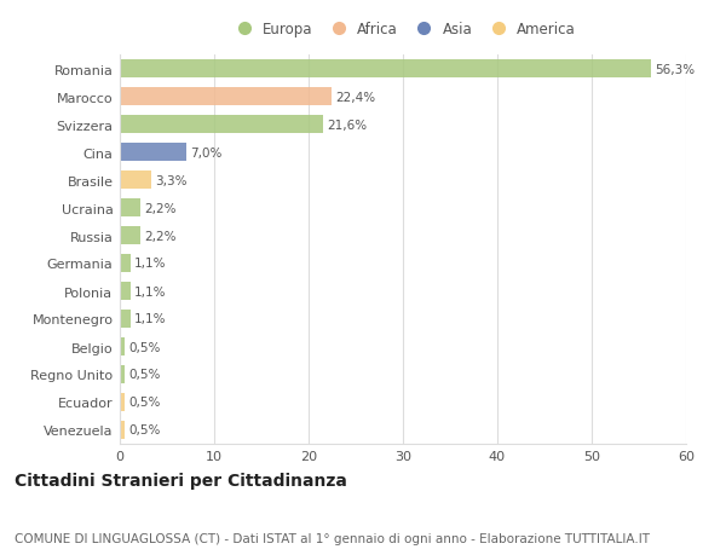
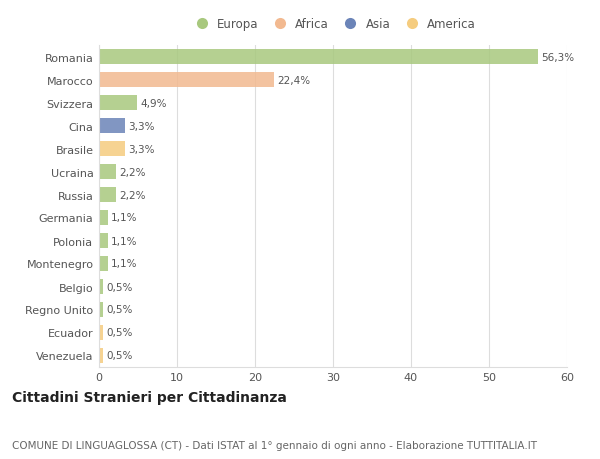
Svizzera: 21,6% -> 4,9%
Cina: 7,0% -> 3,3%
